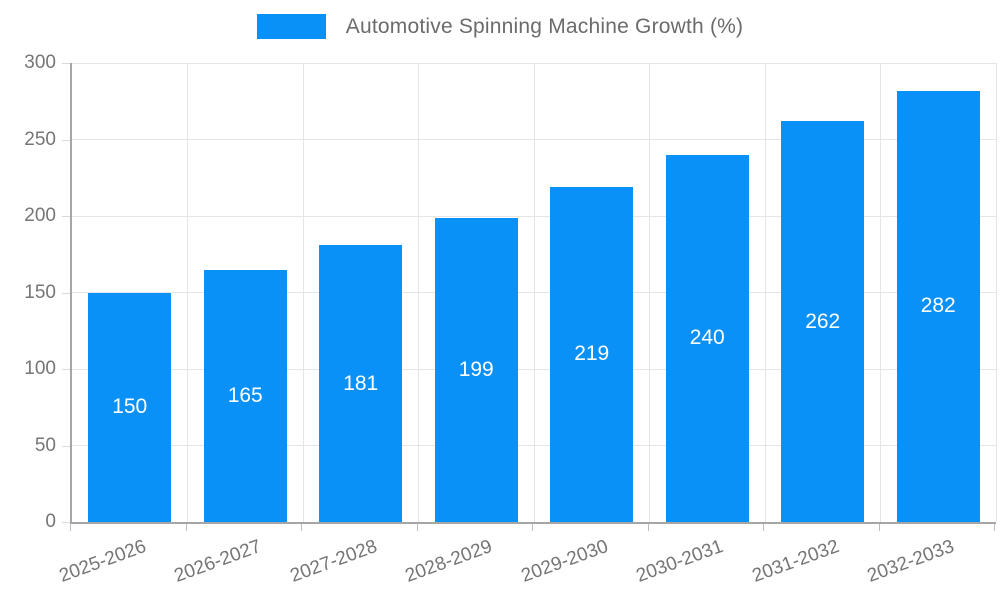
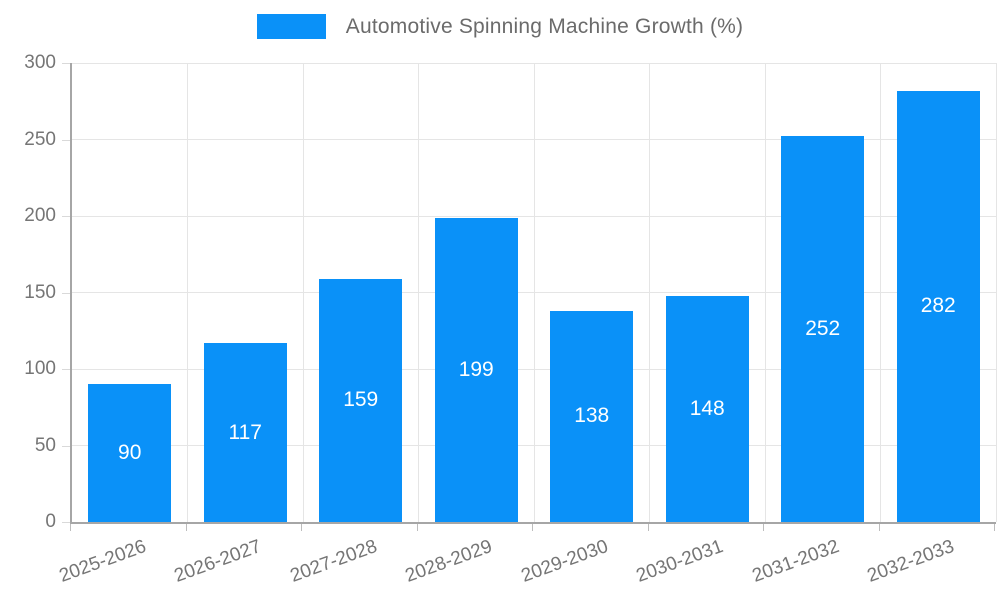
2025-2026: 150 -> 90
2026-2027: 165 -> 117
2027-2028: 181 -> 159
2029-2030: 219 -> 138
2030-2031: 240 -> 148
2031-2032: 262 -> 252
